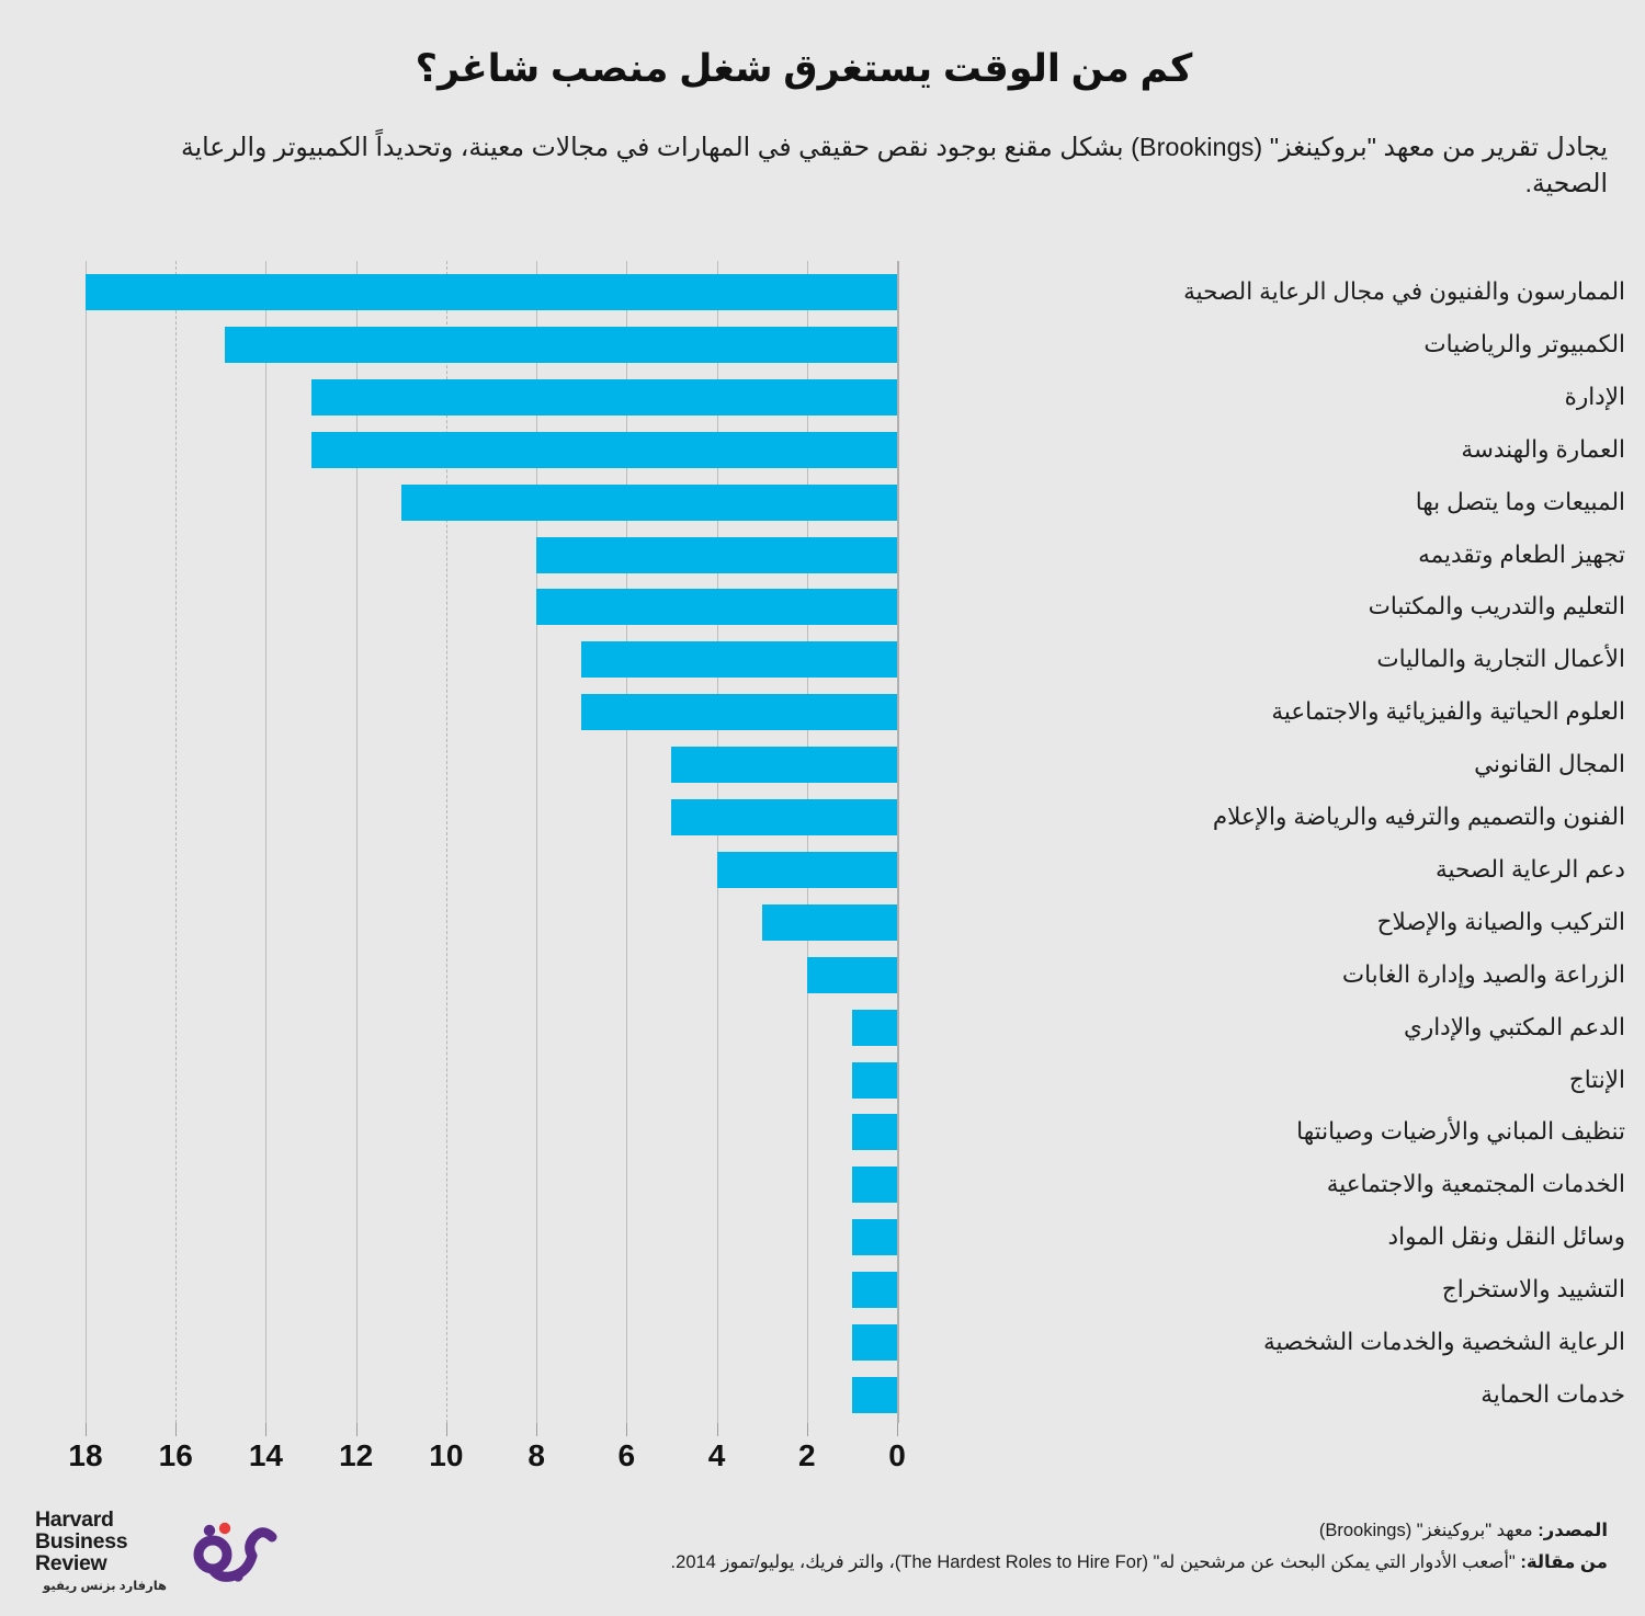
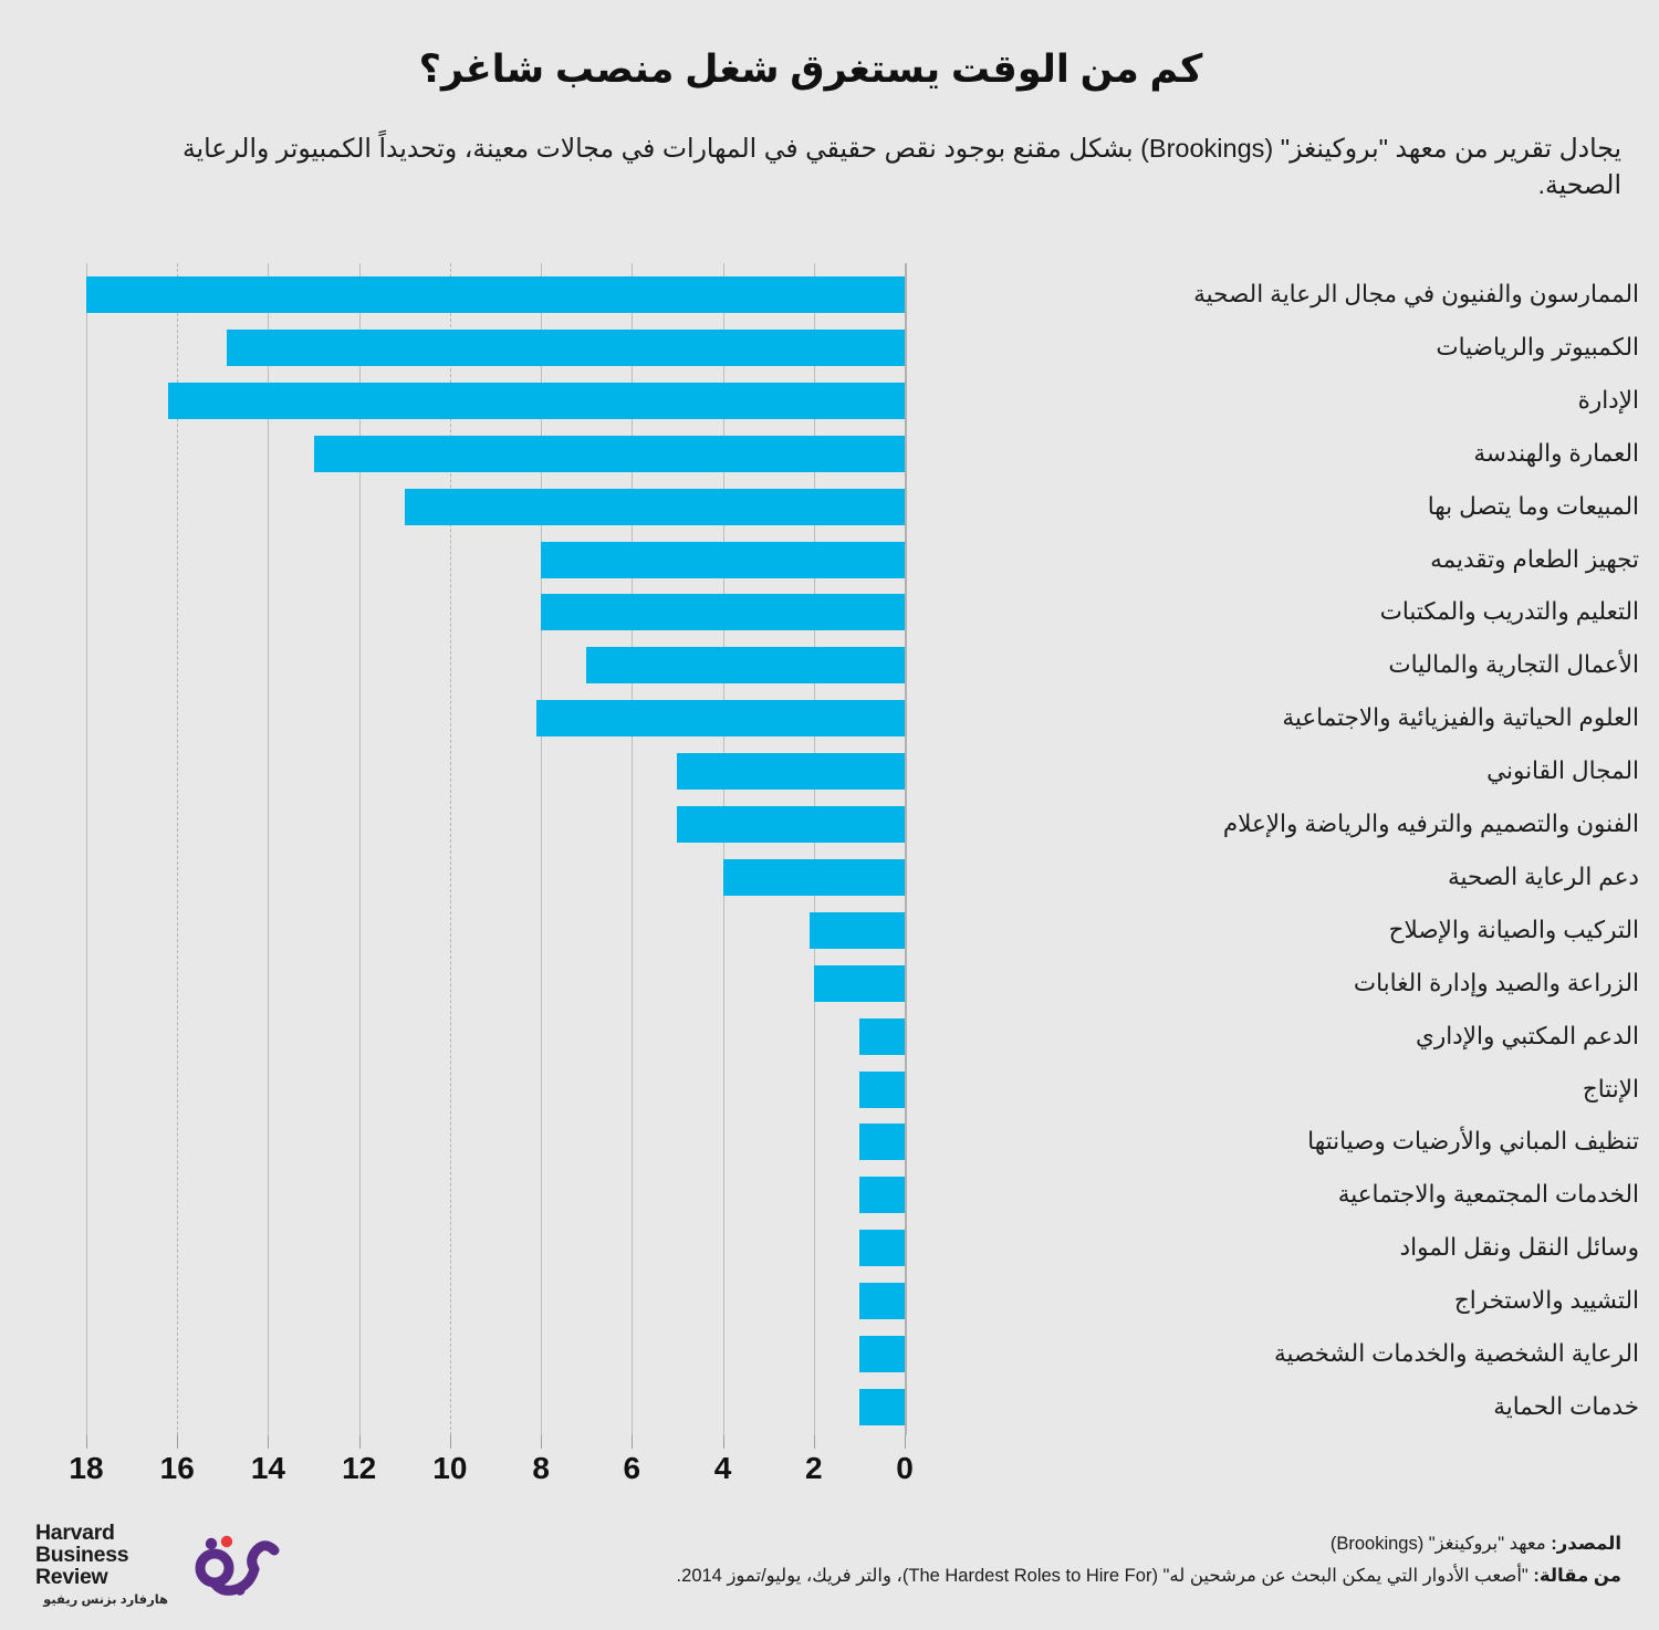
الإدارة: 13.0 -> 16.2
العلوم الحياتية والفيزيائية والاجتماعية: 7.0 -> 8.1
التركيب والصيانة والإصلاح: 3.0 -> 2.1
